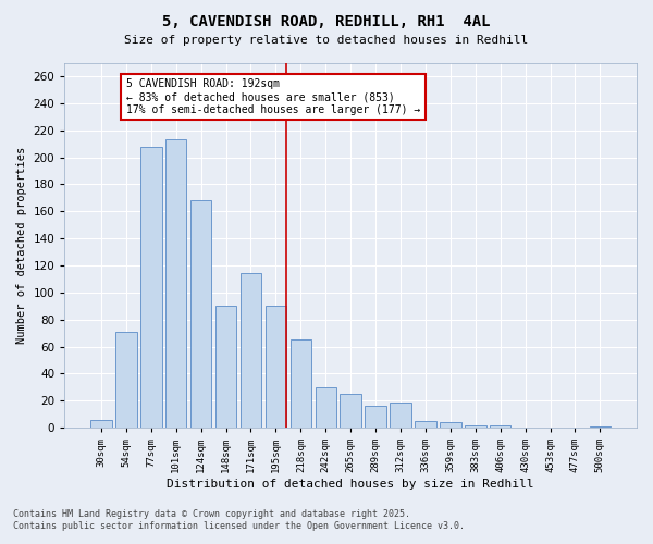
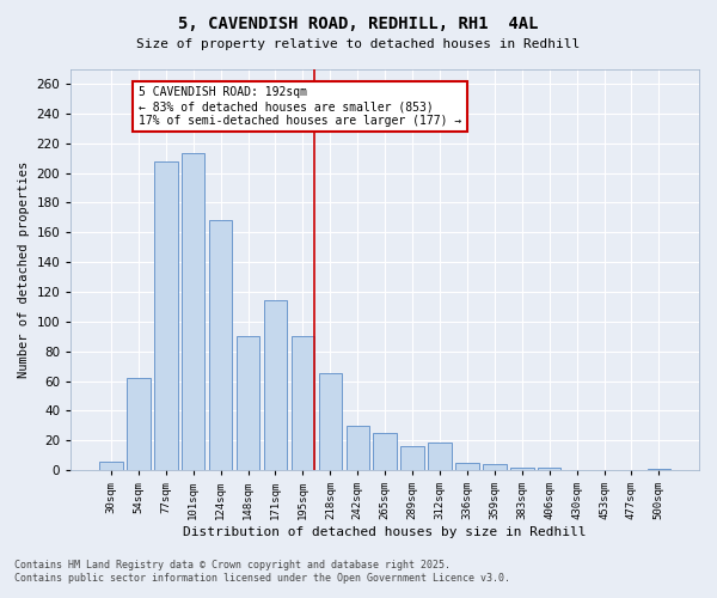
54sqm: 71 -> 62
